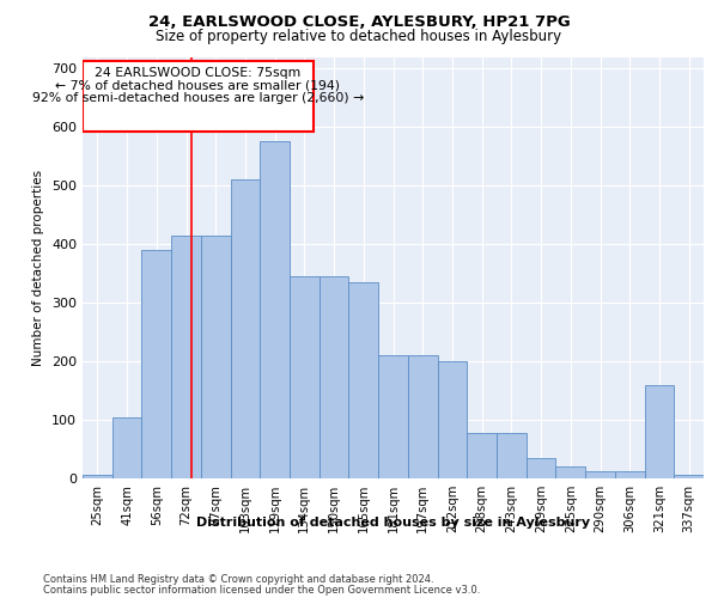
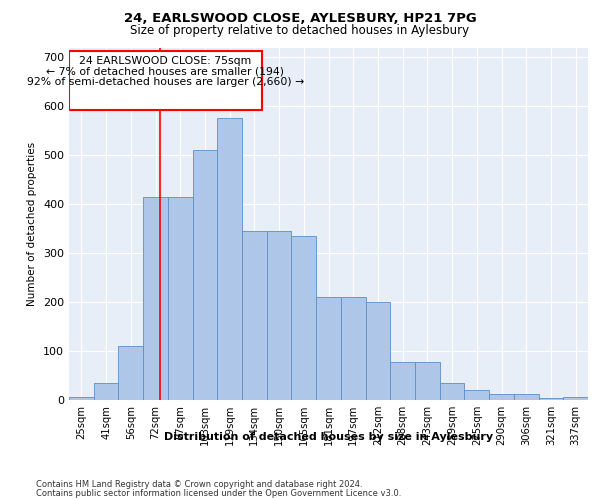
41sqm: 105 -> 35
56sqm: 390 -> 110
321sqm: 160 -> 5
